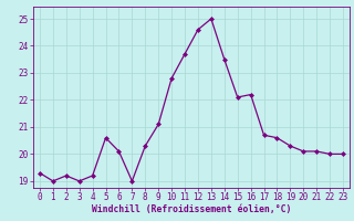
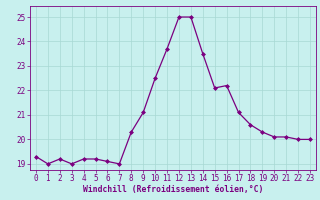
5: 20.6 -> 19.2
6: 20.1 -> 19.1
10: 22.8 -> 22.5
12: 24.6 -> 25.0
17: 20.7 -> 21.1
